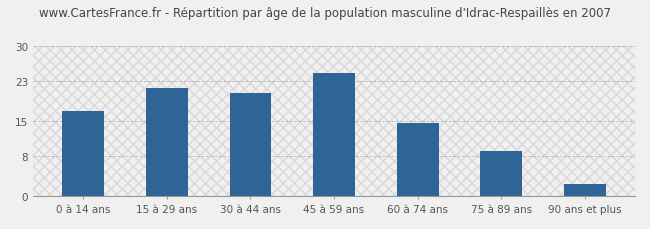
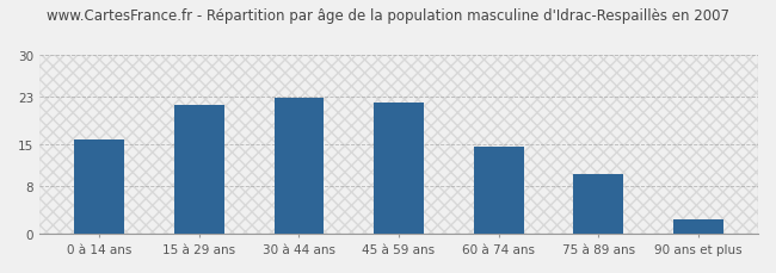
0 à 14 ans: 17.0 -> 15.8
30 à 44 ans: 20.5 -> 22.8
45 à 59 ans: 24.5 -> 22.0
75 à 89 ans: 9.0 -> 10.0
